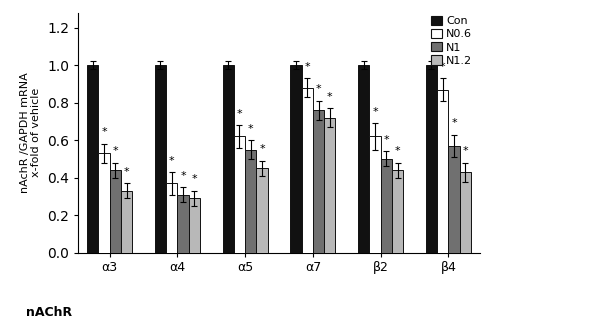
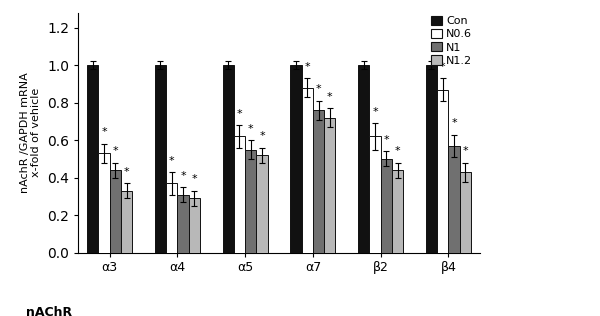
N1.2/α5: 0.45 -> 0.52
